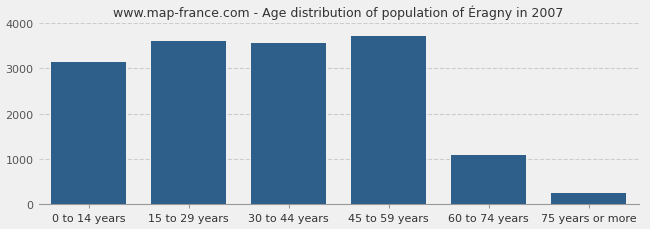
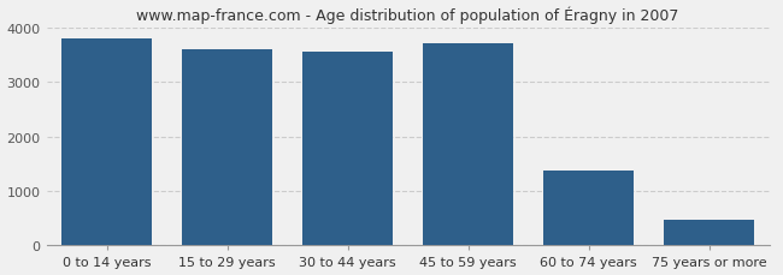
0 to 14 years: 3150 -> 3800
60 to 74 years: 1100 -> 1380
75 years or more: 250 -> 480
